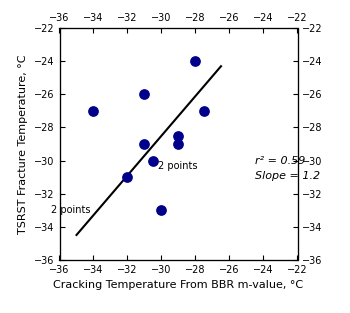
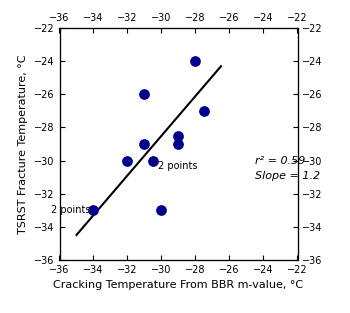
−34: -27.0 -> -33.0
−32: -31.0 -> -30.0
